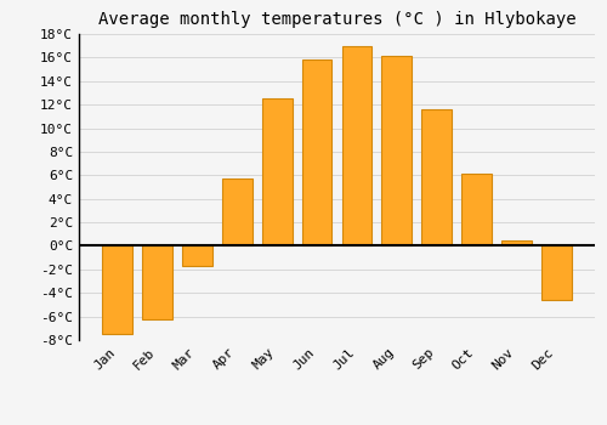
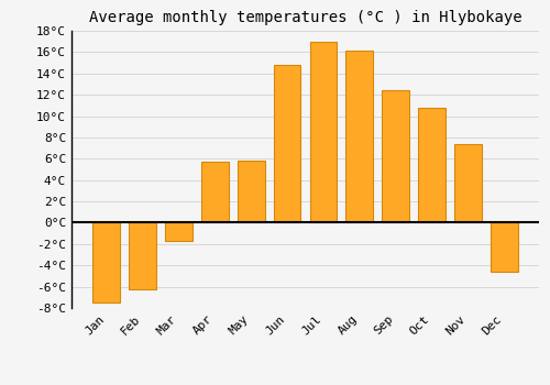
May: 12.5°C -> 5.8°C
Jun: 15.8°C -> 14.8°C
Sep: 11.6°C -> 12.4°C
Oct: 6.1°C -> 10.8°C
Nov: 0.5°C -> 7.4°C
